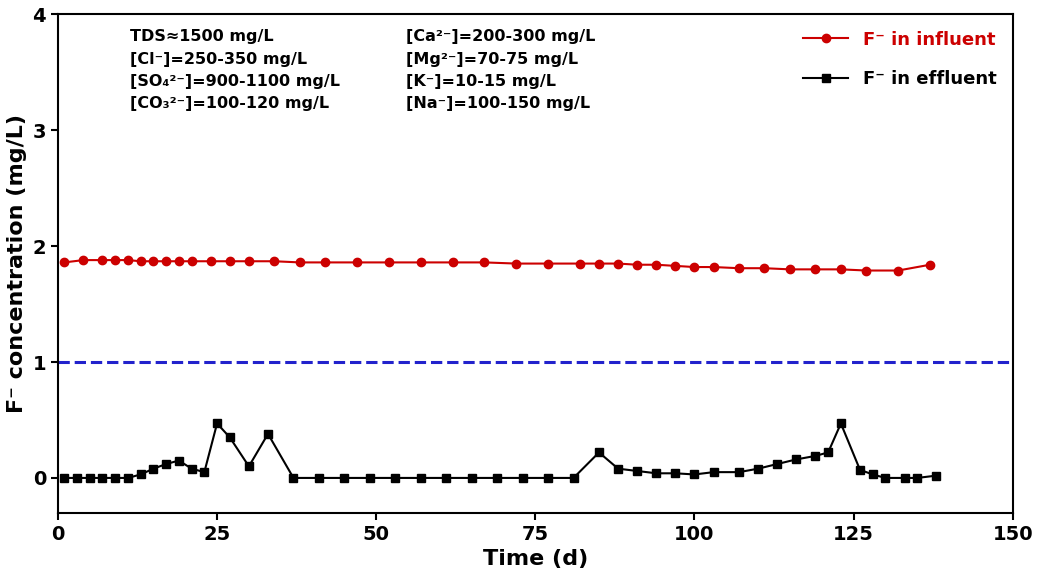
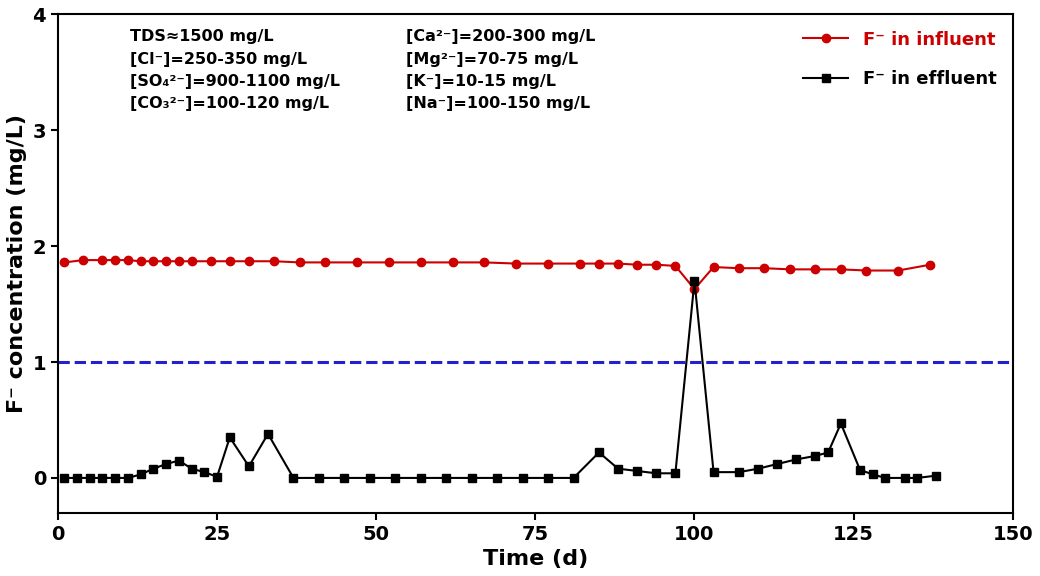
F⁻ in effluent/25: 0.47 -> 0.01
F⁻ in influent/100: 1.82 -> 1.63
F⁻ in effluent/100: 0.03 -> 1.70
